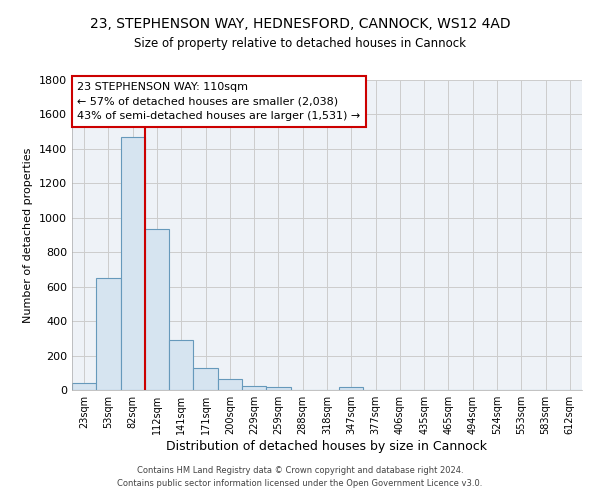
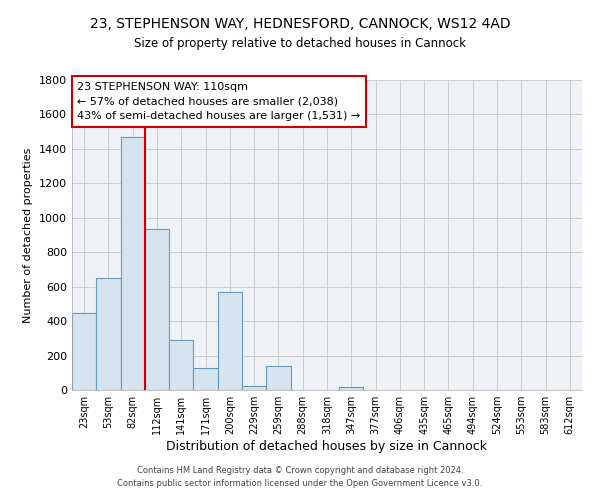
23sqm: 40 -> 450
200sqm: 60 -> 570
259sqm: 20 -> 140
